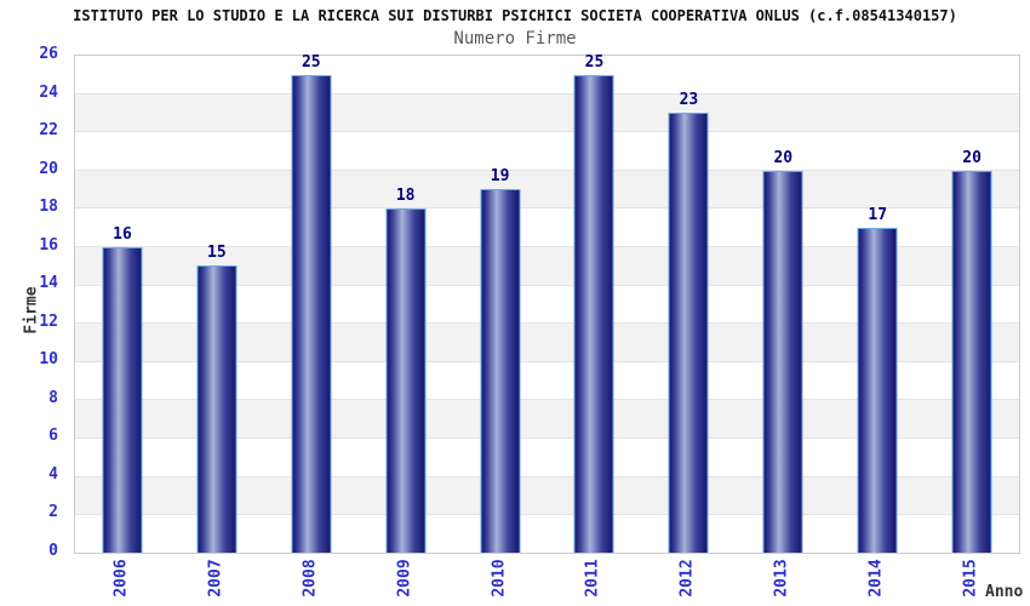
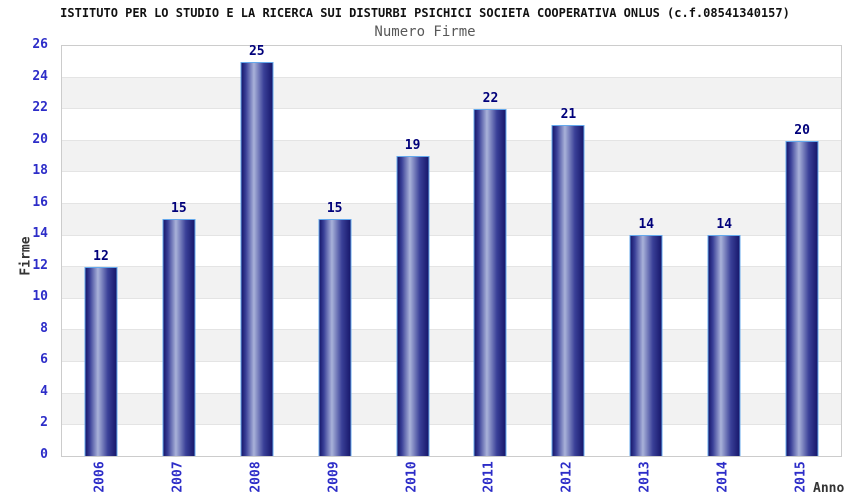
2006: 16 -> 12
2009: 18 -> 15
2011: 25 -> 22
2012: 23 -> 21
2013: 20 -> 14
2014: 17 -> 14
